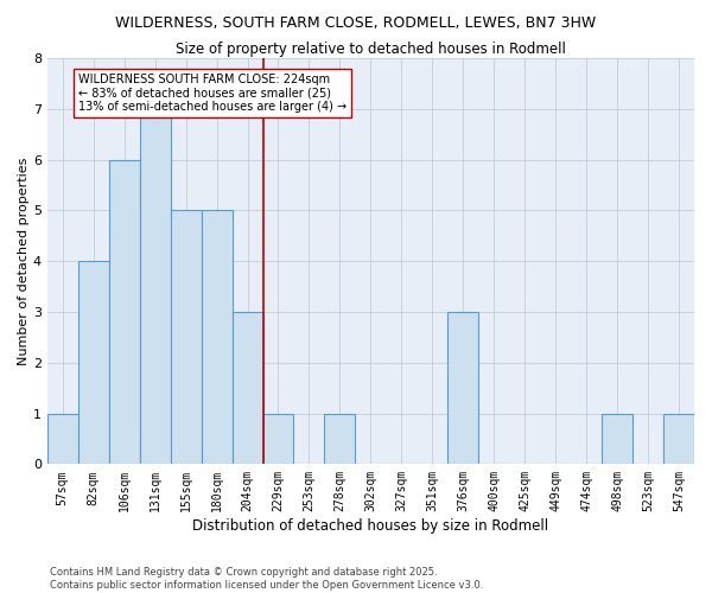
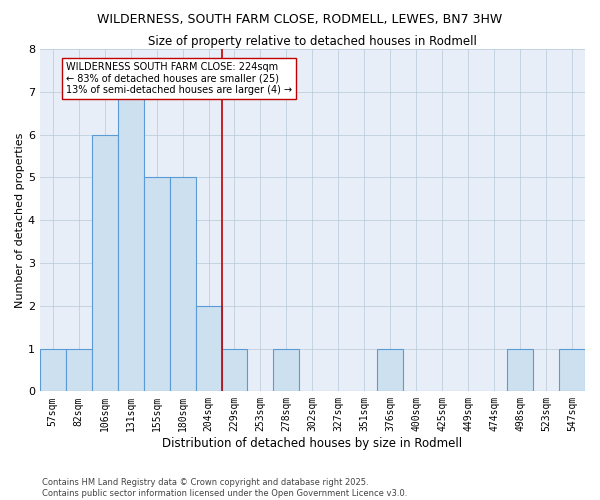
82sqm: 4 -> 1
204sqm: 3 -> 2
376sqm: 3 -> 1
